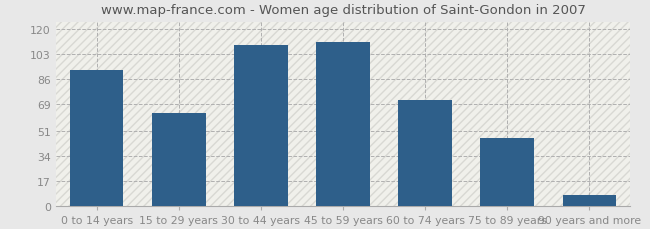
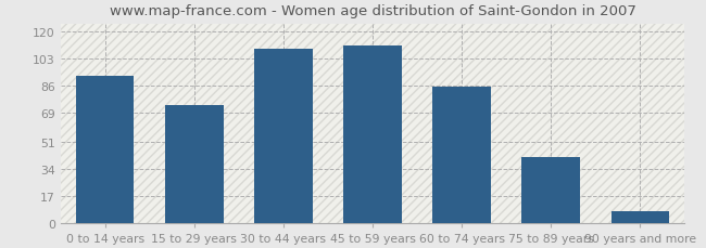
15 to 29 years: 63 -> 74
60 to 74 years: 72 -> 85
75 to 89 years: 46 -> 41
